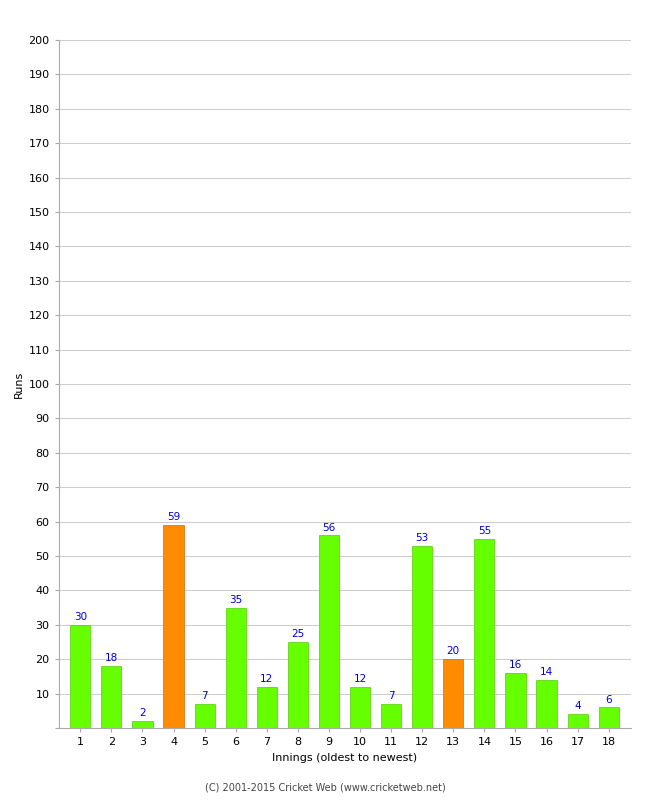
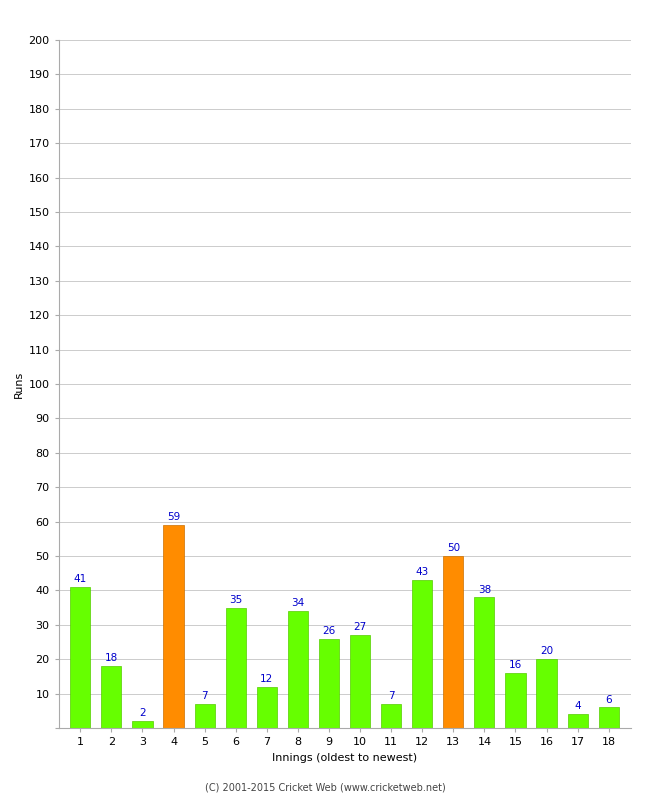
1: 30 -> 41
8: 25 -> 34
9: 56 -> 26
10: 12 -> 27
12: 53 -> 43
13: 20 -> 50
14: 55 -> 38
16: 14 -> 20
